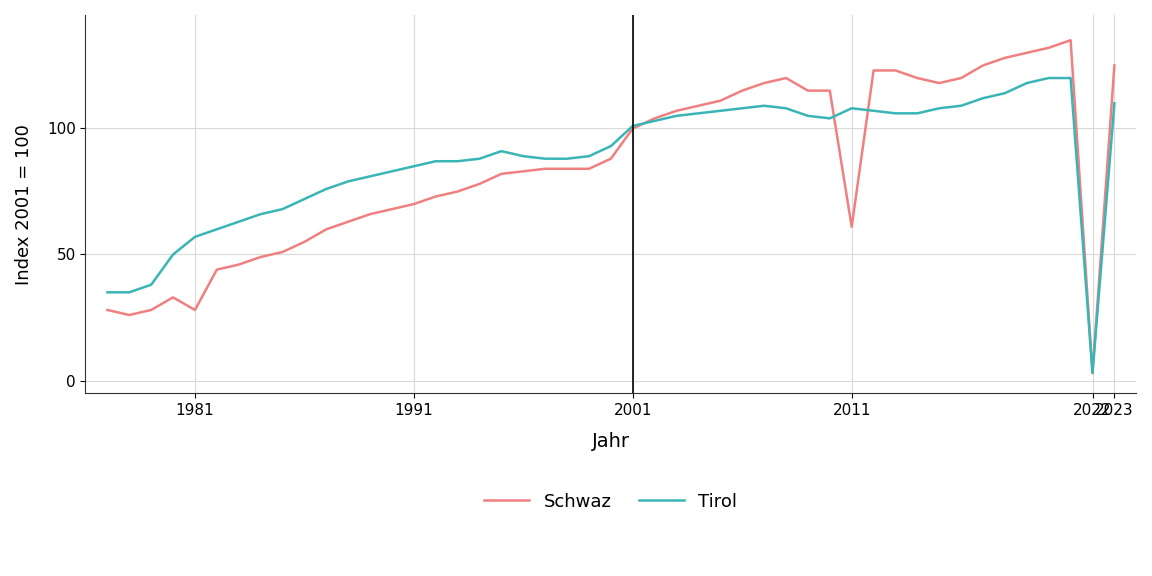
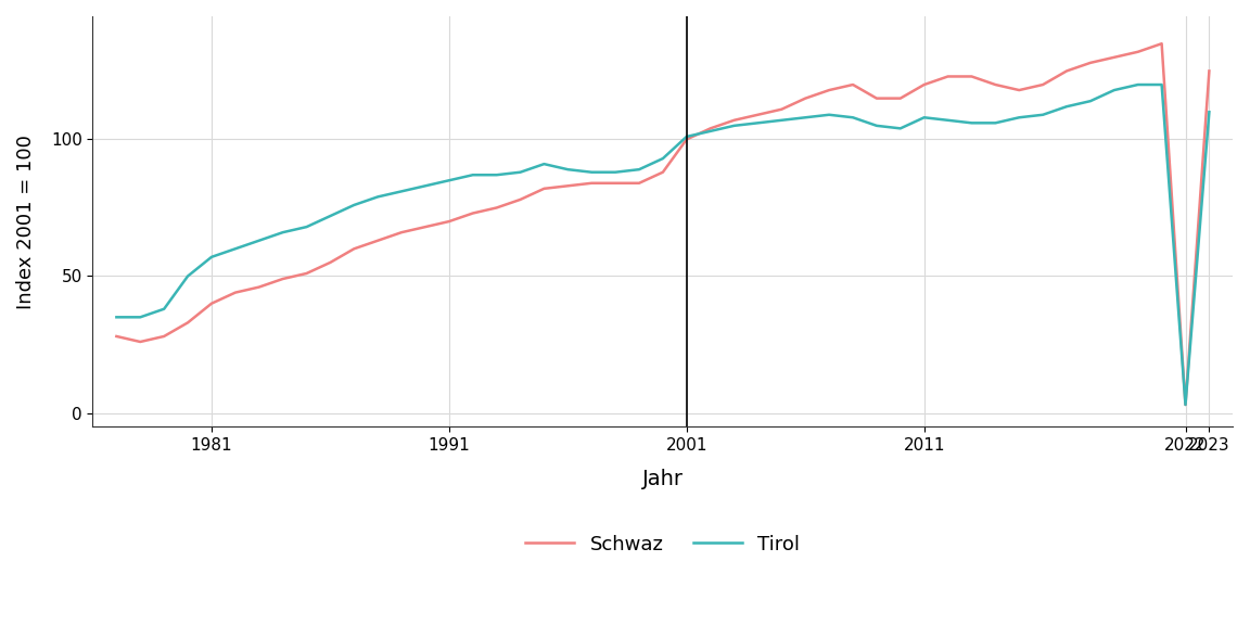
Schwaz/1981: 28 -> 40
Schwaz/2011: 61 -> 120
